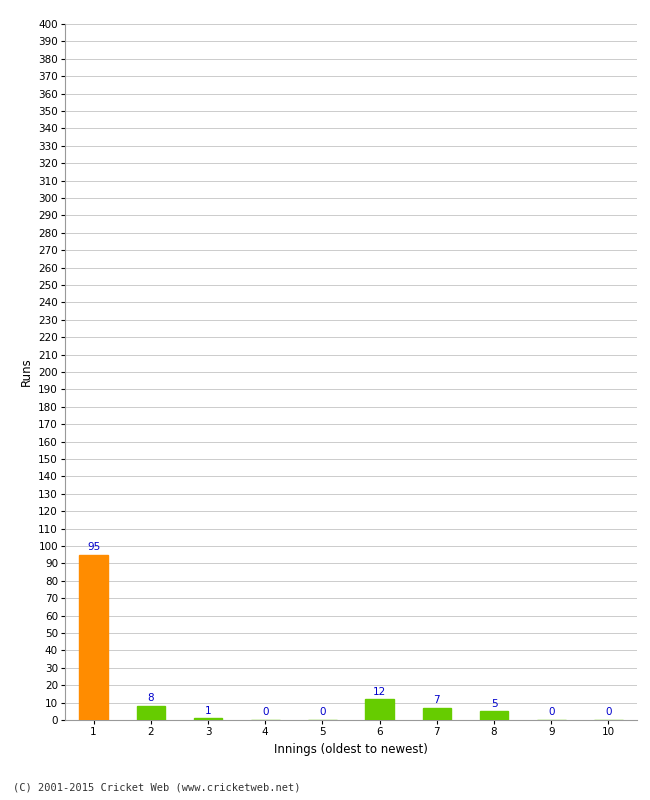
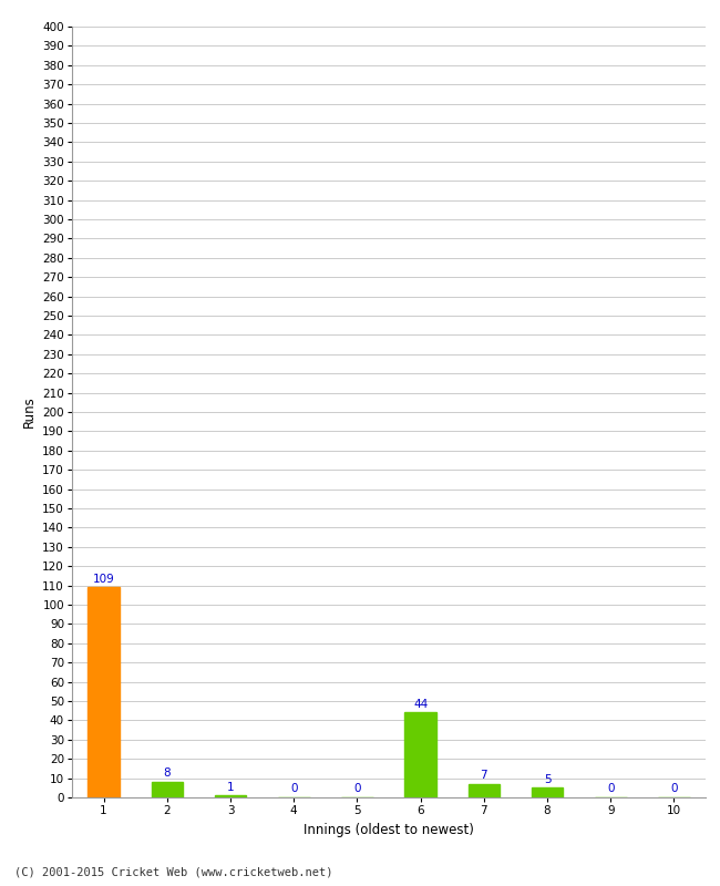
1: 95 -> 109
6: 12 -> 44
